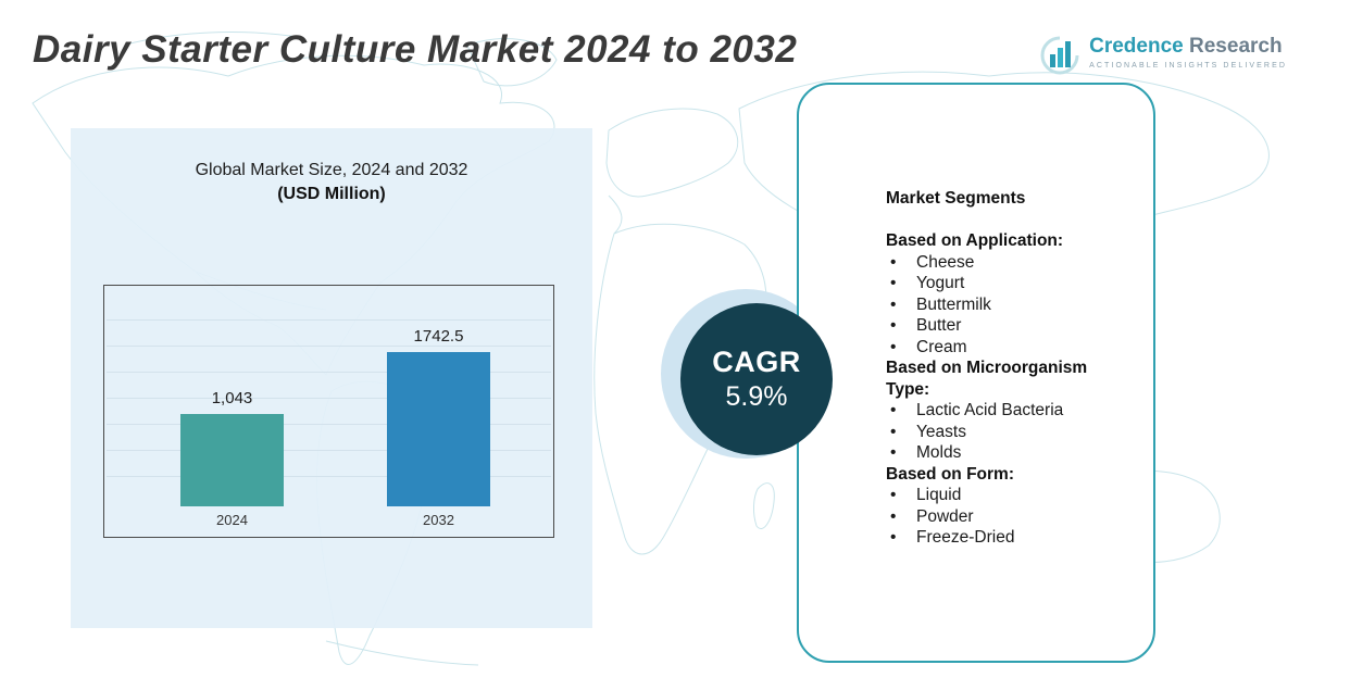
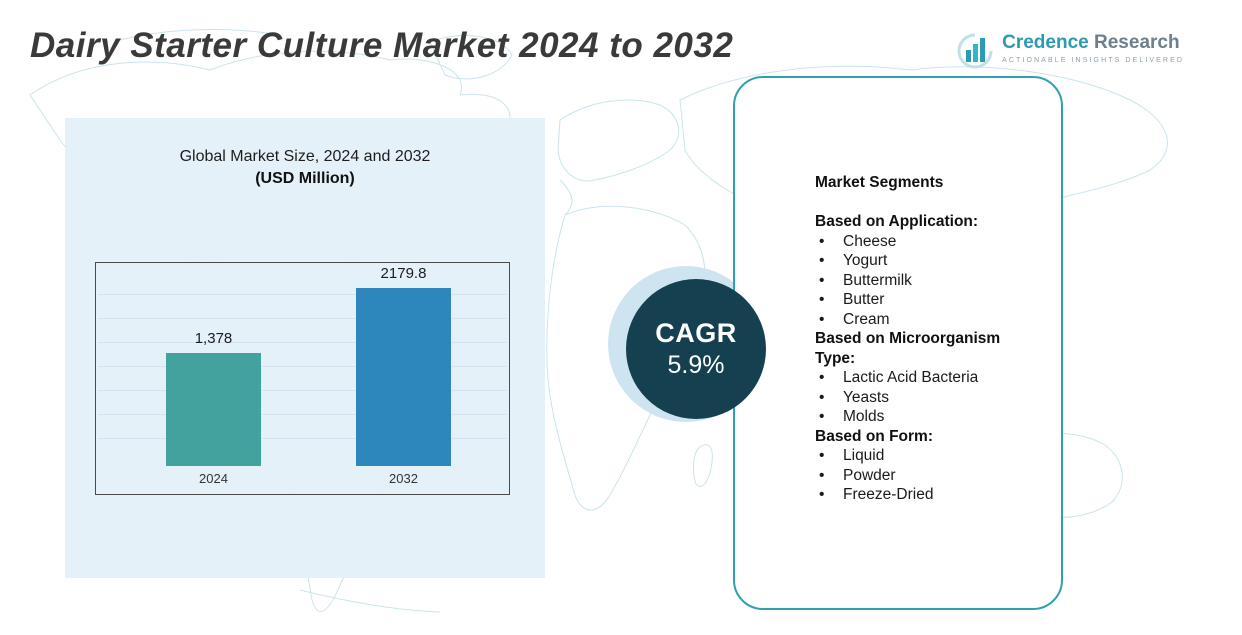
2024: 1,043 -> 1,378
2032: 1742.5 -> 2179.8
